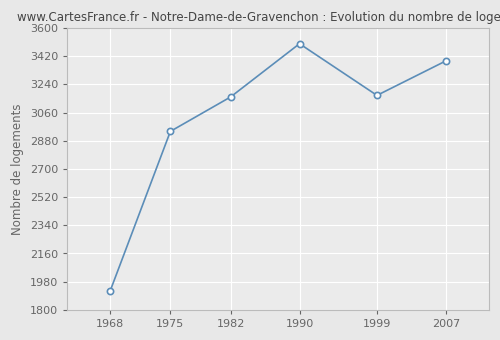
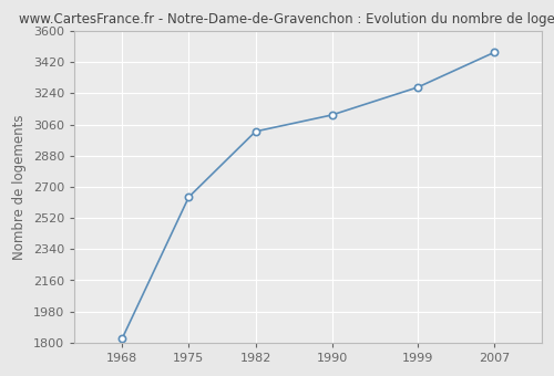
1968: 1920 -> 1820
1975: 2940 -> 2640
1982: 3160 -> 3020
1990: 3500 -> 3120
1999: 3170 -> 3280
2007: 3390 -> 3480
